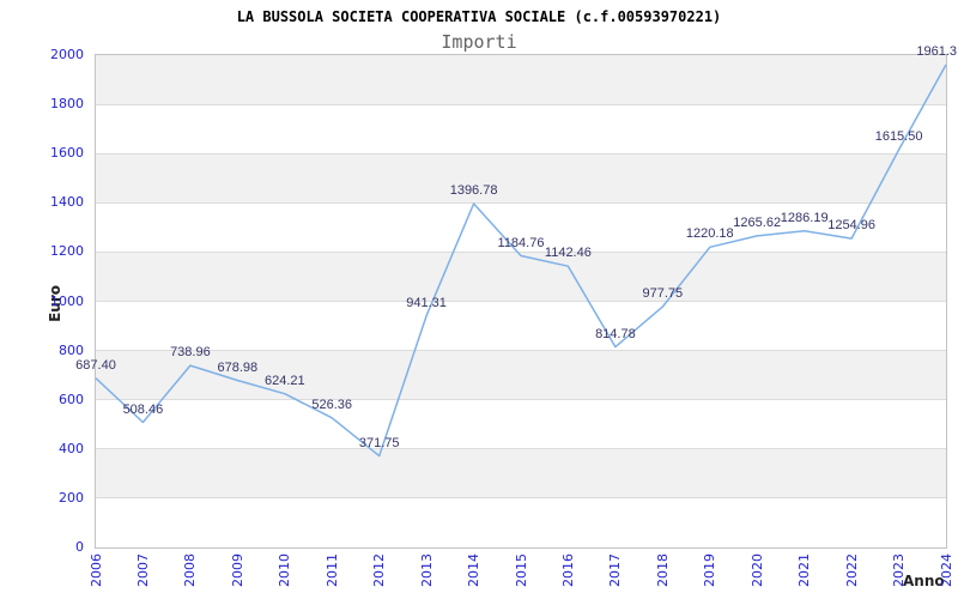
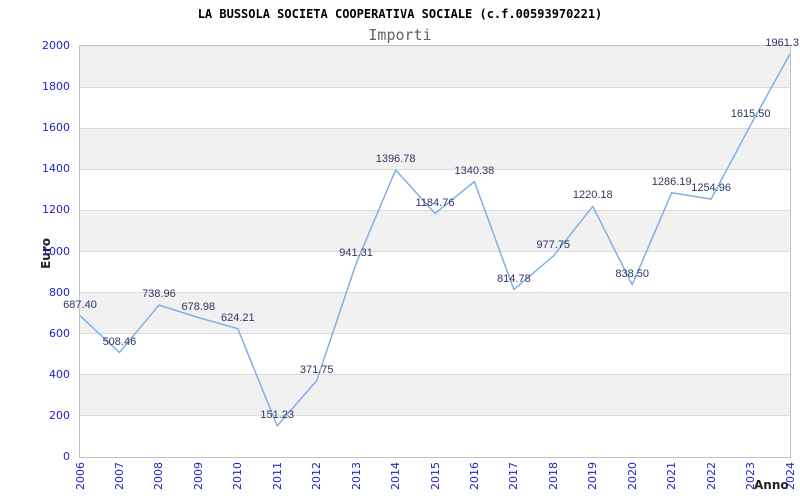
2011: 526.36 -> 151.23
2016: 1142.46 -> 1340.38
2020: 1265.62 -> 838.50
